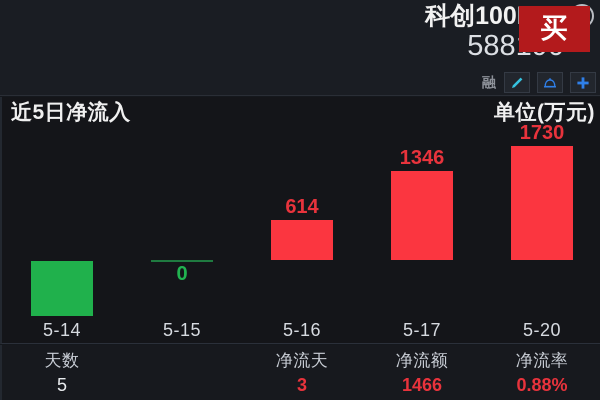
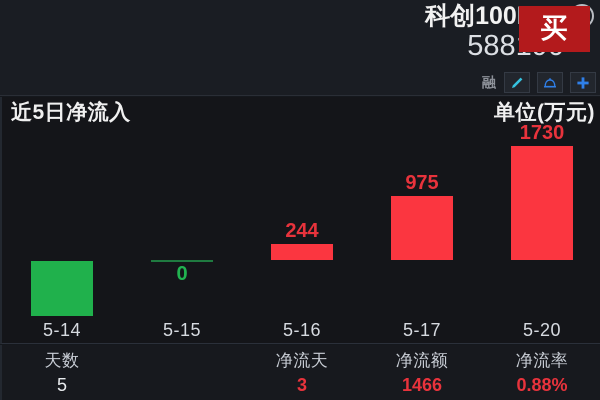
5-16: 614 -> 244
5-17: 1346 -> 975
